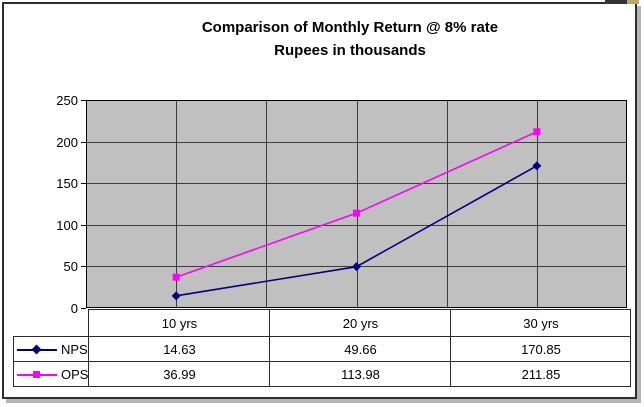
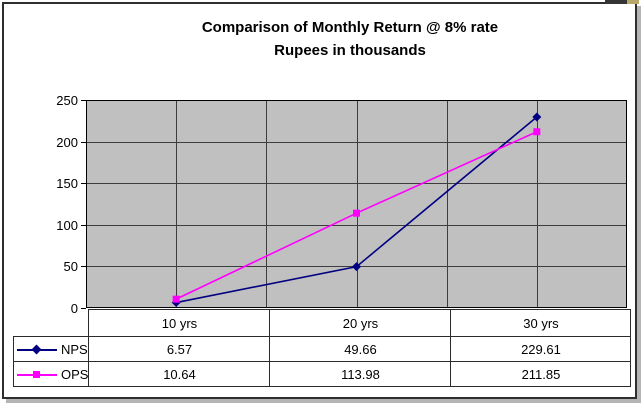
NPS/10 yrs: 14.63 -> 6.57
OPS/10 yrs: 36.99 -> 10.64
NPS/30 yrs: 170.85 -> 229.61
